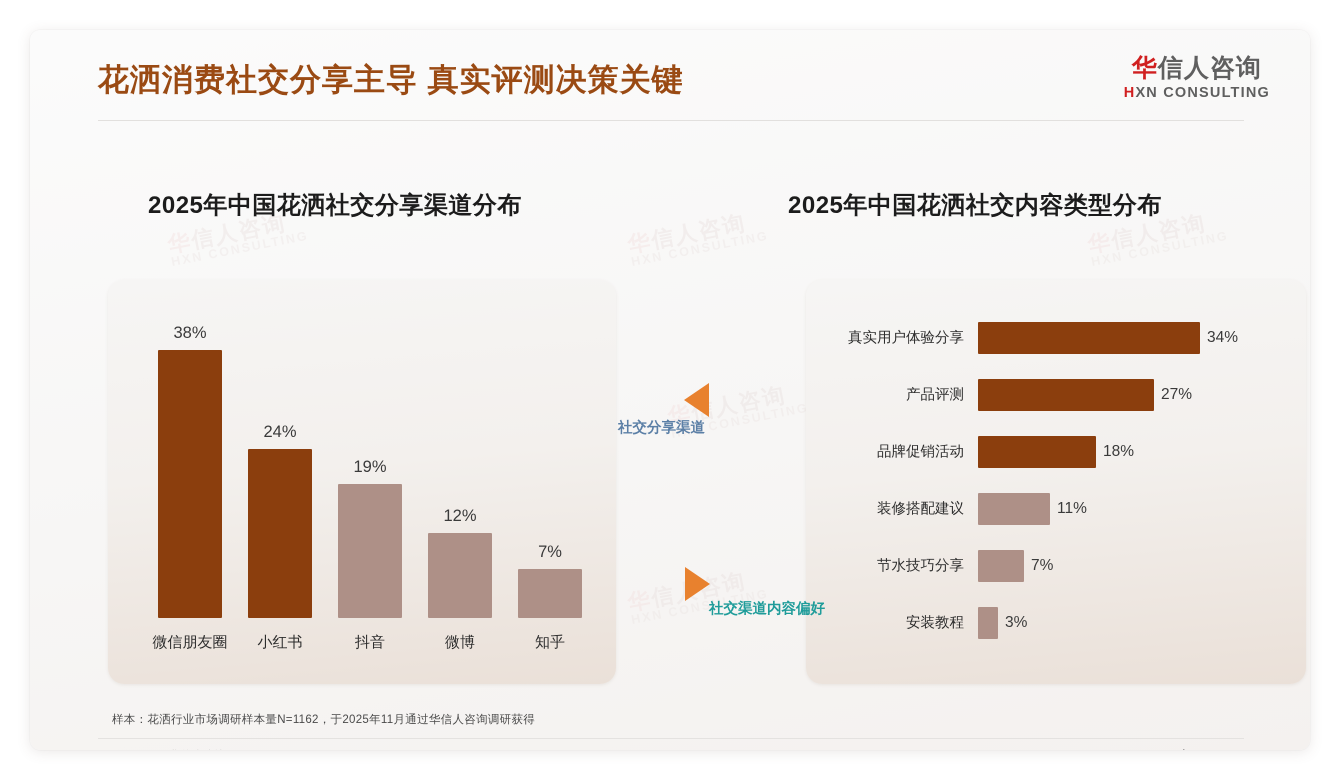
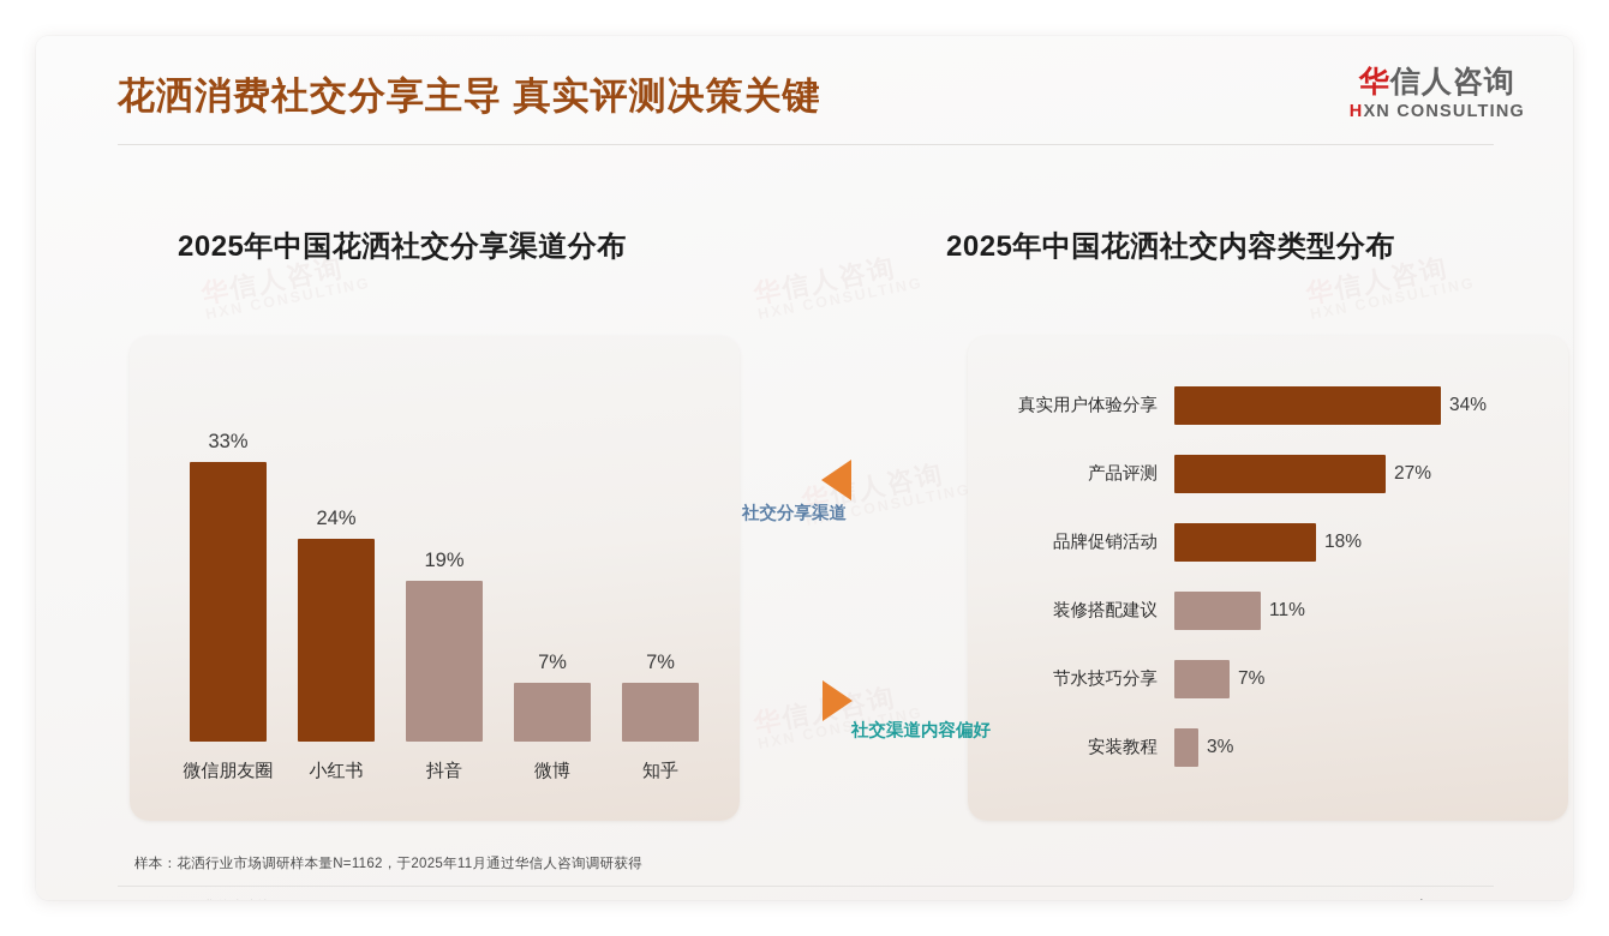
2025年中国花洒社交分享渠道分布/微信朋友圈: 38% -> 33%
2025年中国花洒社交分享渠道分布/微博: 12% -> 7%
